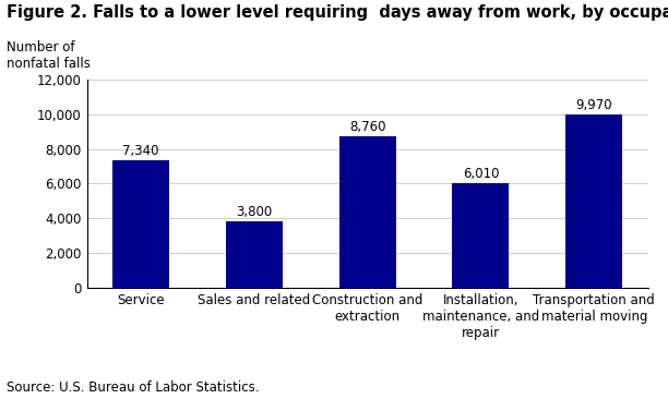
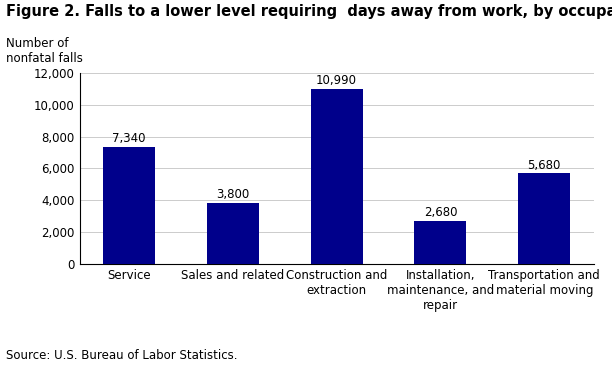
Construction and extraction: 8,760 -> 10,990
Installation, maintenance, and repair: 6,010 -> 2,680
Transportation and material moving: 9,970 -> 5,680
